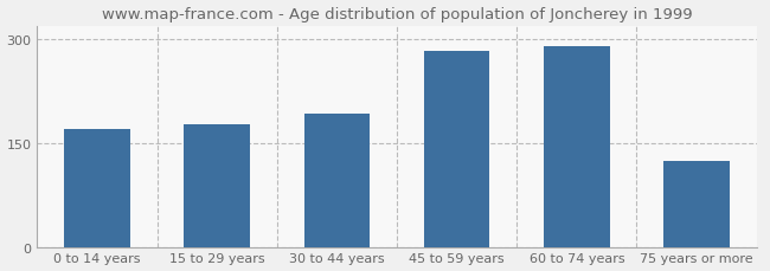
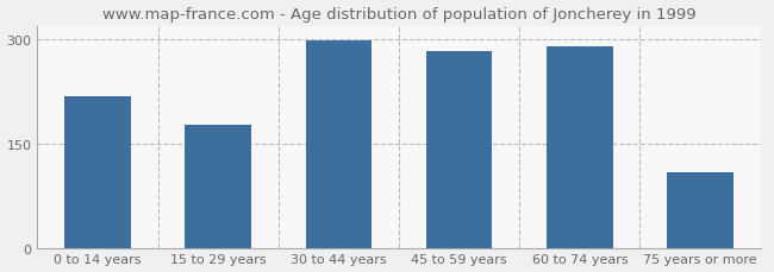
0 to 14 years: 170 -> 218
30 to 44 years: 192 -> 298
75 years or more: 124 -> 108
